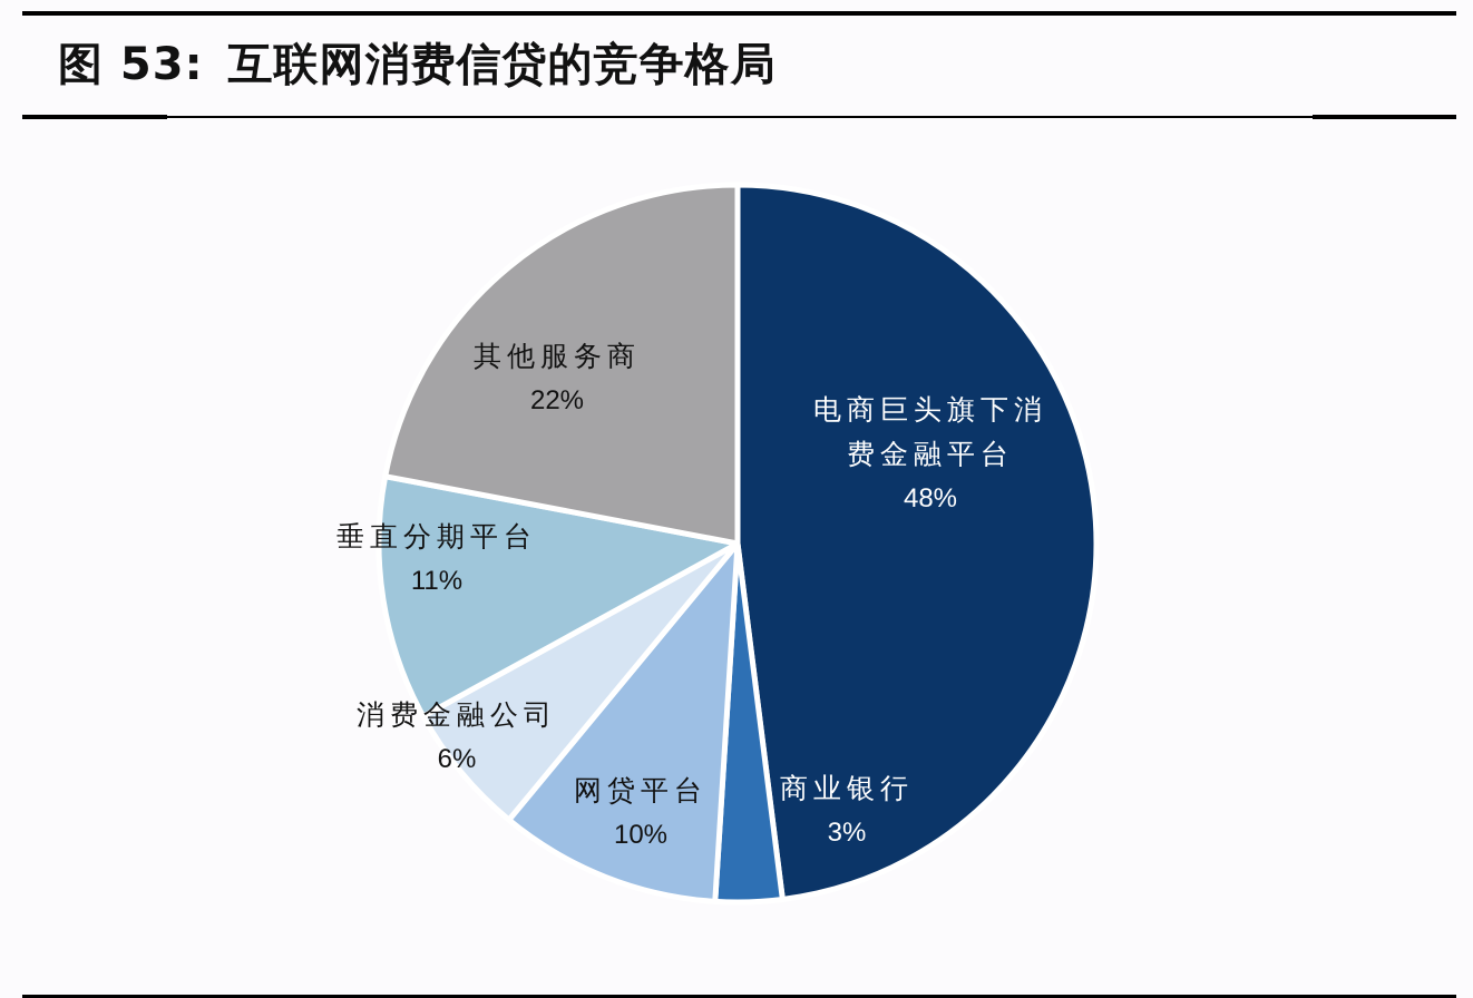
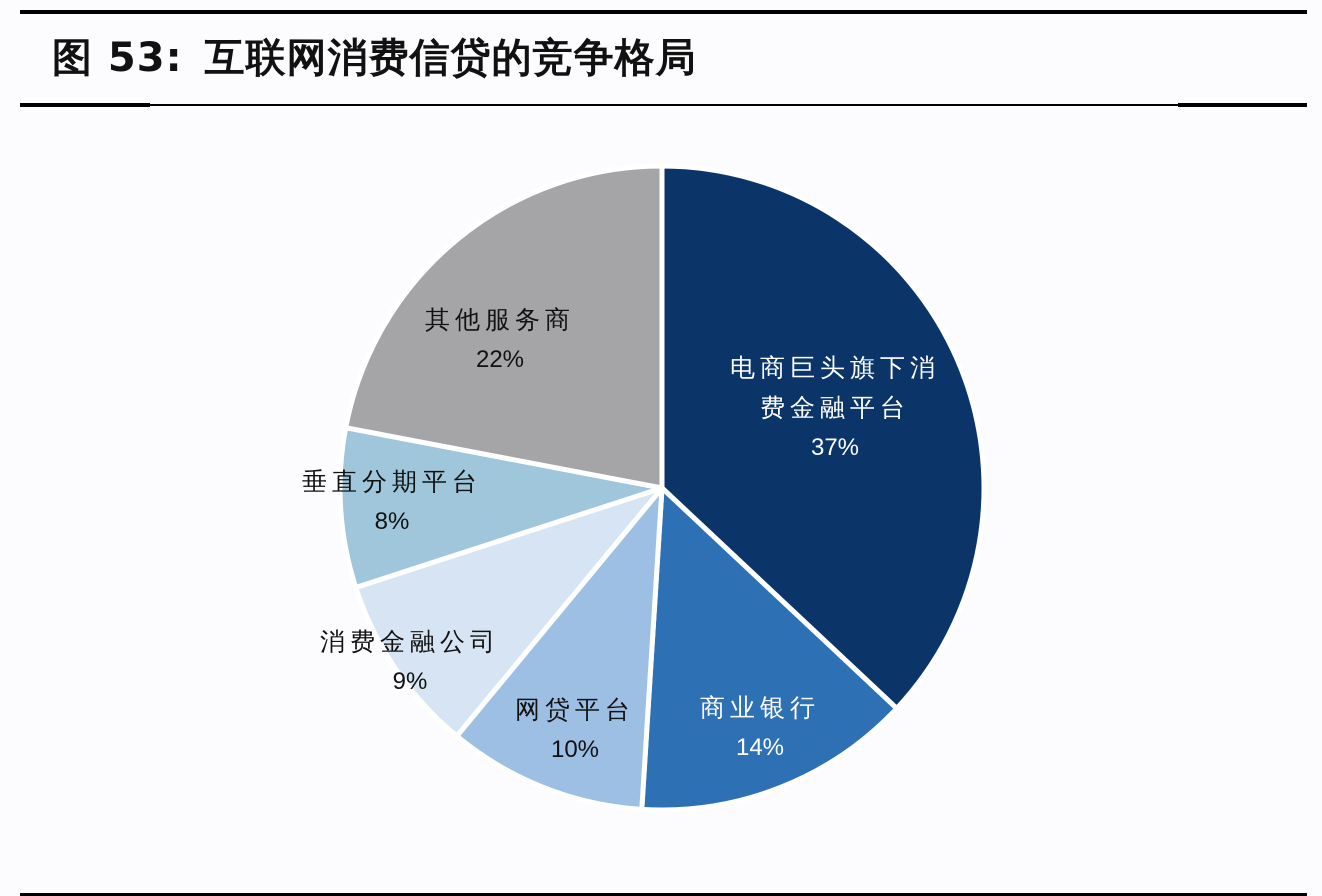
电商巨头旗下消费金融平台: 48% -> 37%
商业银行: 3% -> 14%
消费金融公司: 6% -> 9%
垂直分期平台: 11% -> 8%
